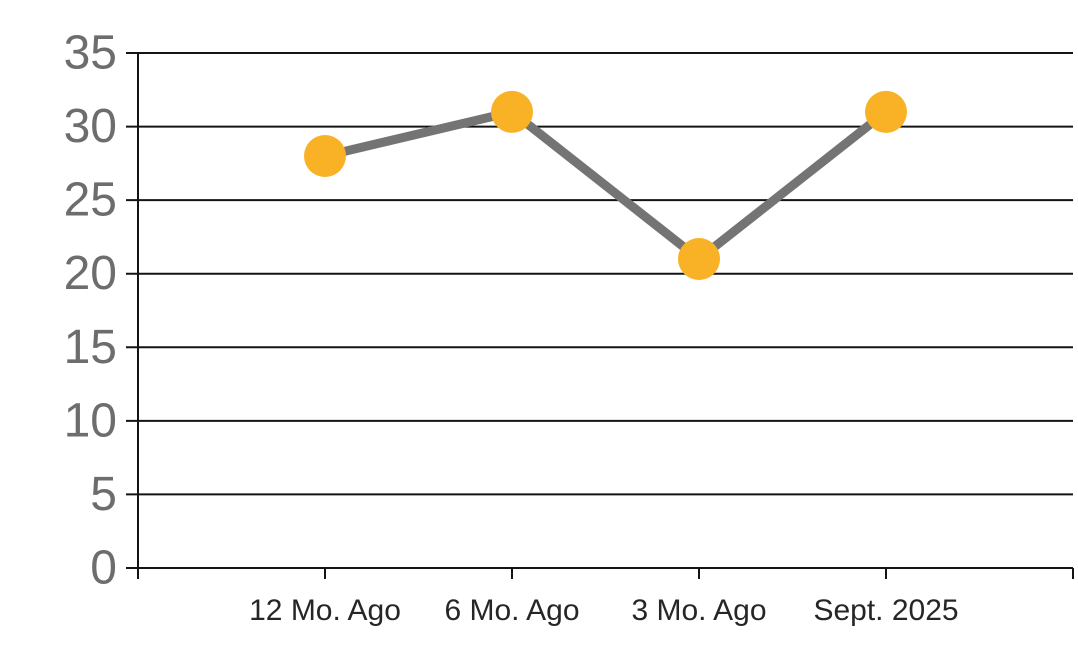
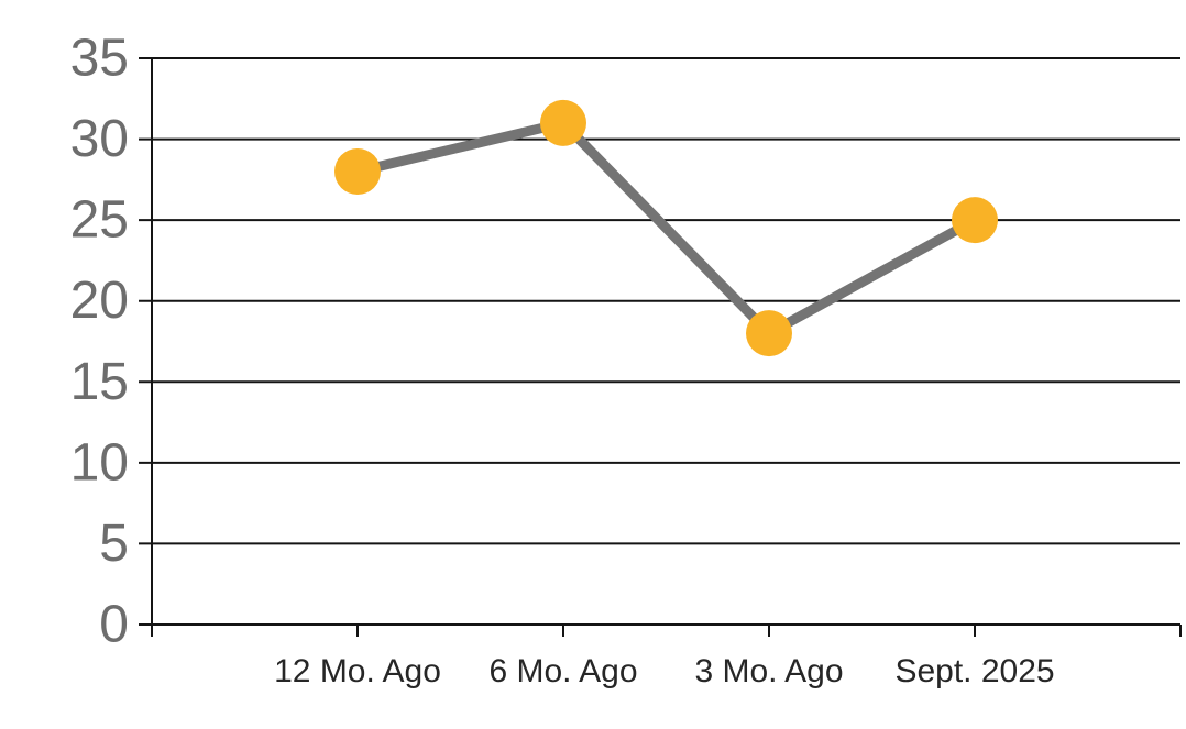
3 Mo. Ago: 21 -> 18
Sept. 2025: 31 -> 25
